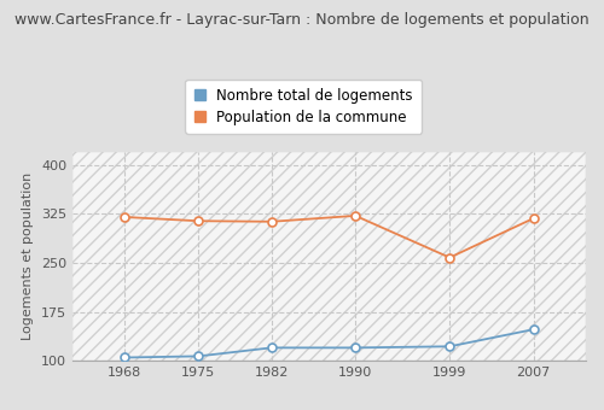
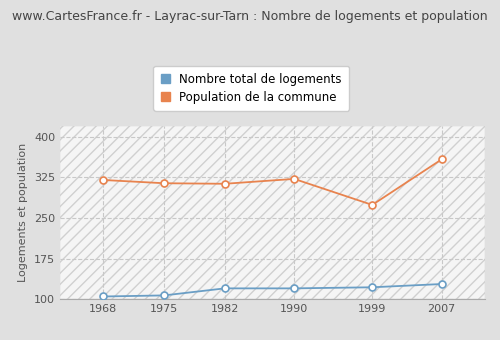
Population de la commune/1999: 258 -> 274
Nombre total de logements/2007: 148 -> 128
Population de la commune/2007: 318 -> 358
